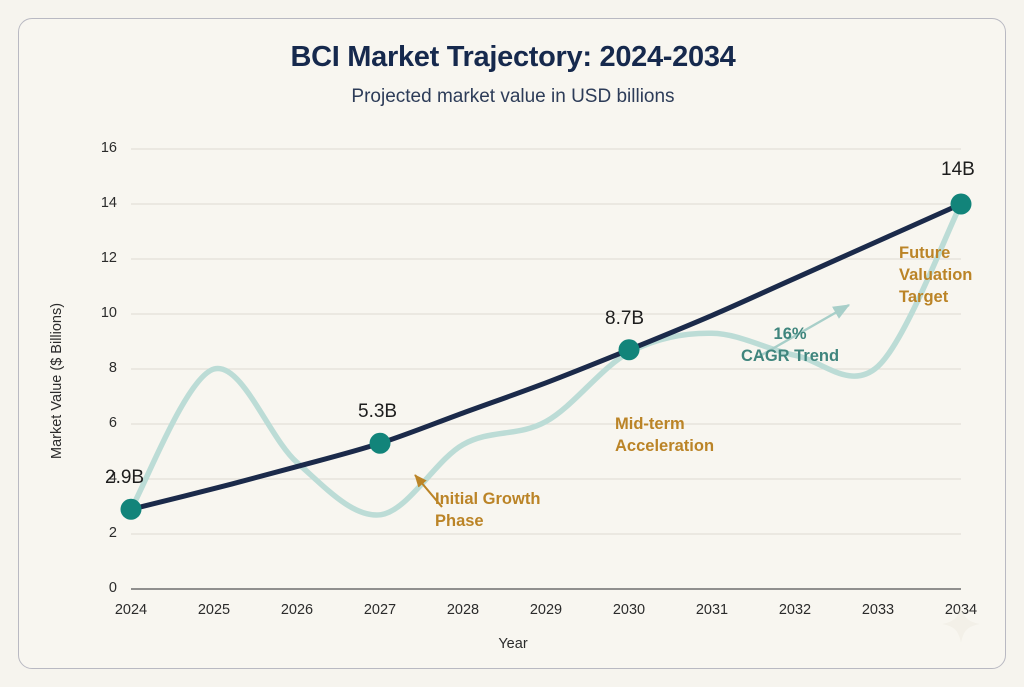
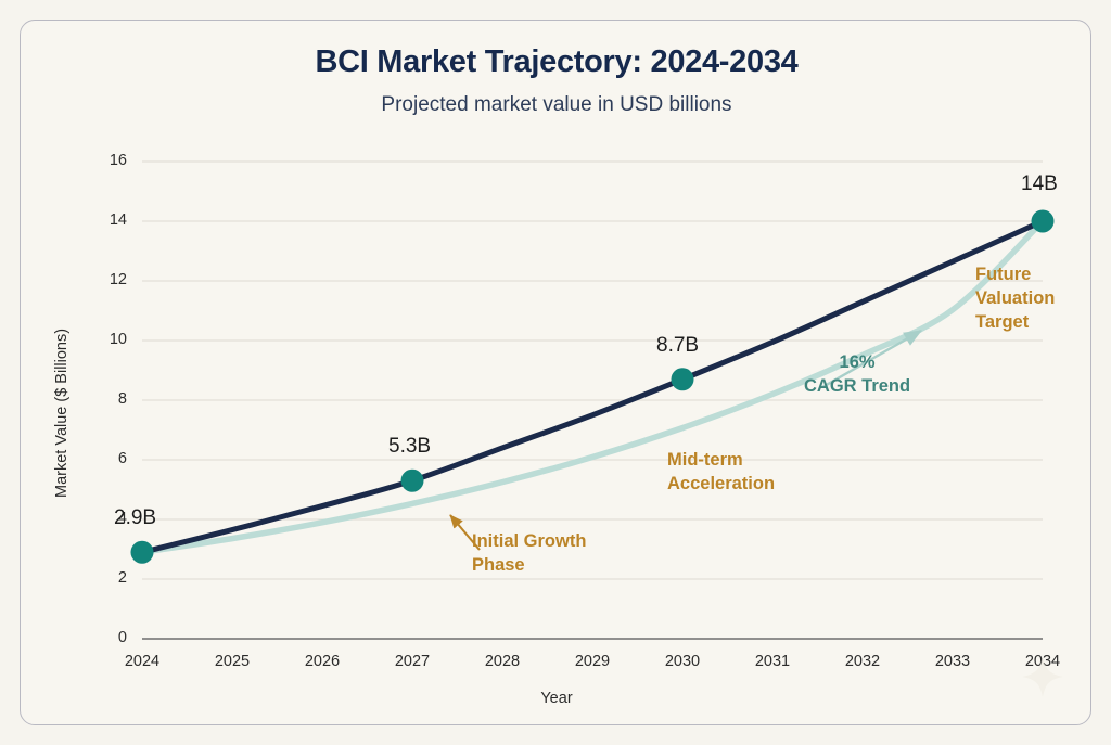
16% CAGR Trend/2025: 8.0 -> 3.4
16% CAGR Trend/2026: 4.6 -> 3.9
16% CAGR Trend/2027: 2.7 -> 4.5
16% CAGR Trend/2030: 8.6 -> 7.1
16% CAGR Trend/2031: 9.3 -> 8.2
16% CAGR Trend/2032: 8.5 -> 9.5
16% CAGR Trend/2033: 8.1 -> 11.0
